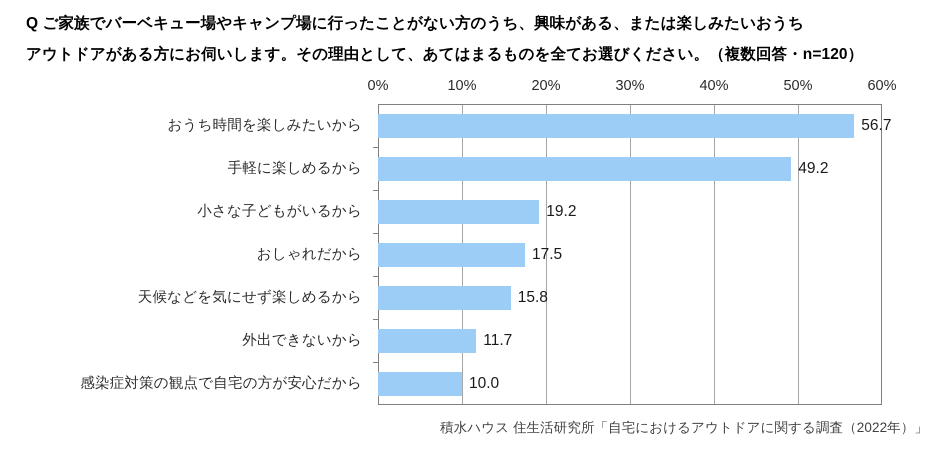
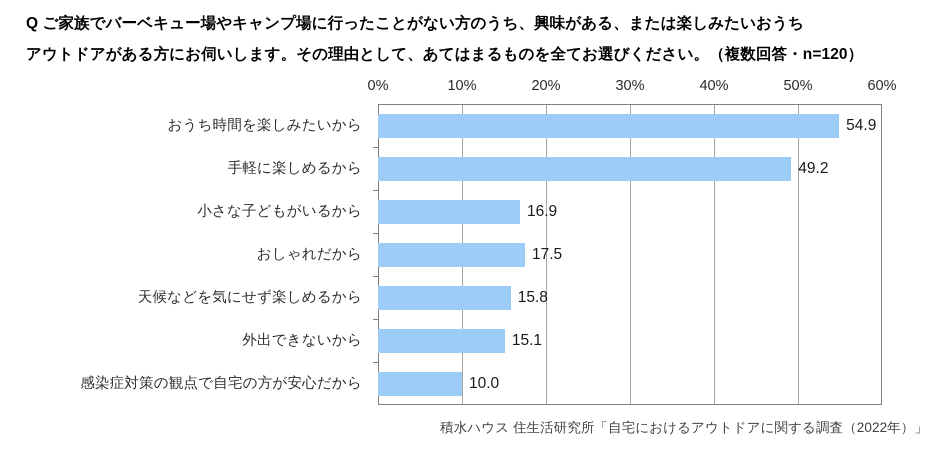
おうち時間を楽しみたいから: 56.7 -> 54.9
小さな子どもがいるから: 19.2 -> 16.9
外出できないから: 11.7 -> 15.1
